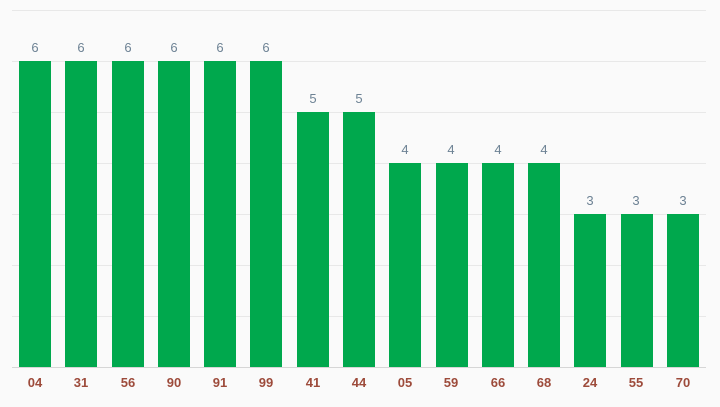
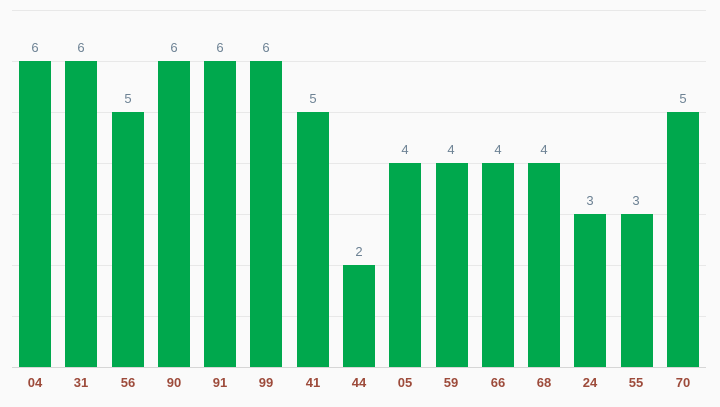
56: 6 -> 5
44: 5 -> 2
70: 3 -> 5
